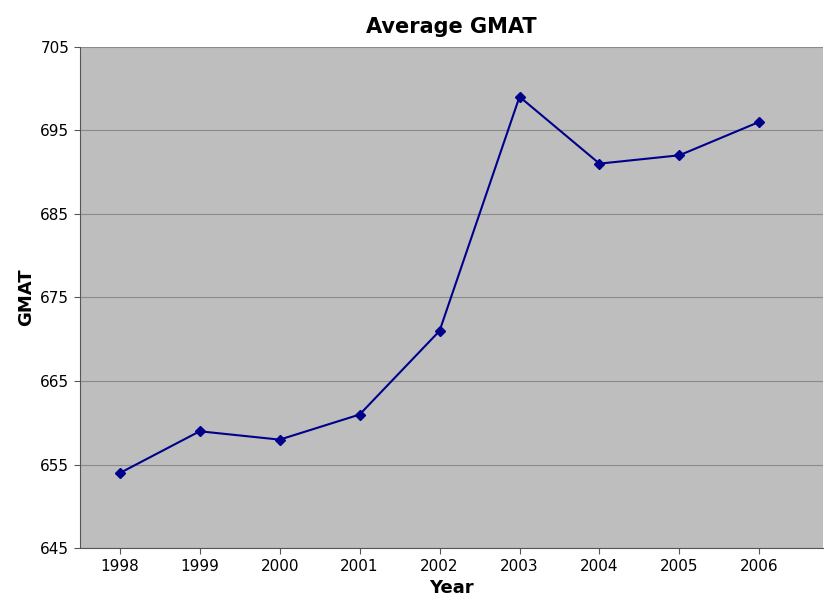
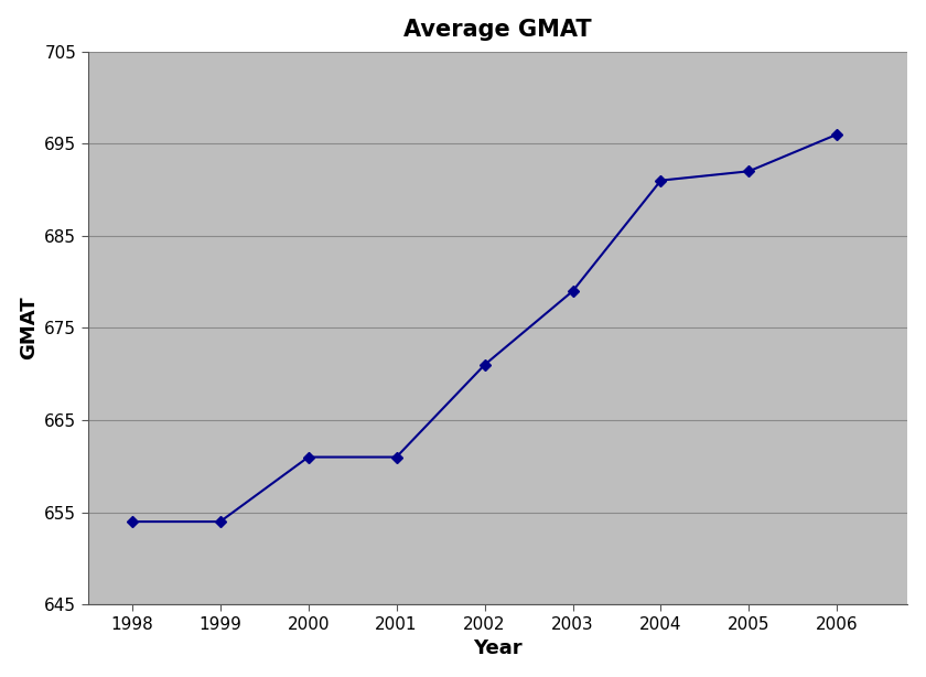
1999: 659 -> 654
2000: 658 -> 661
2003: 699 -> 679
